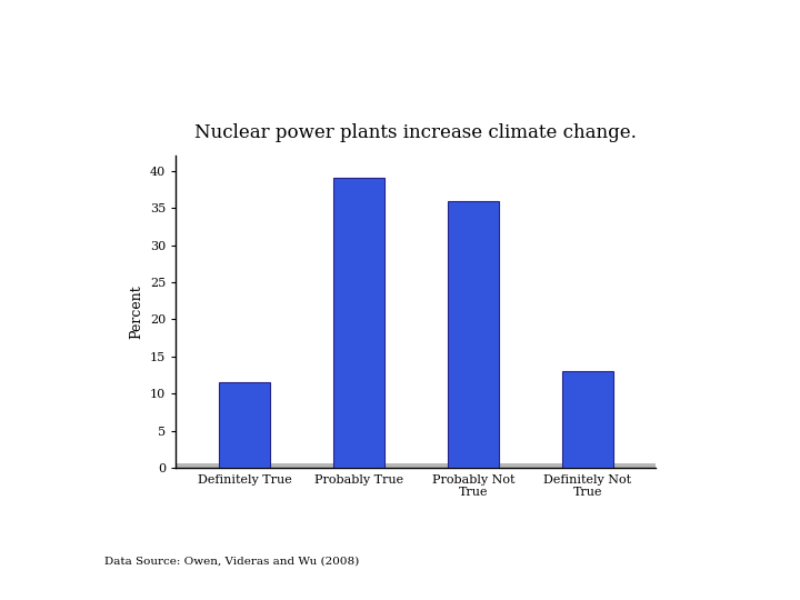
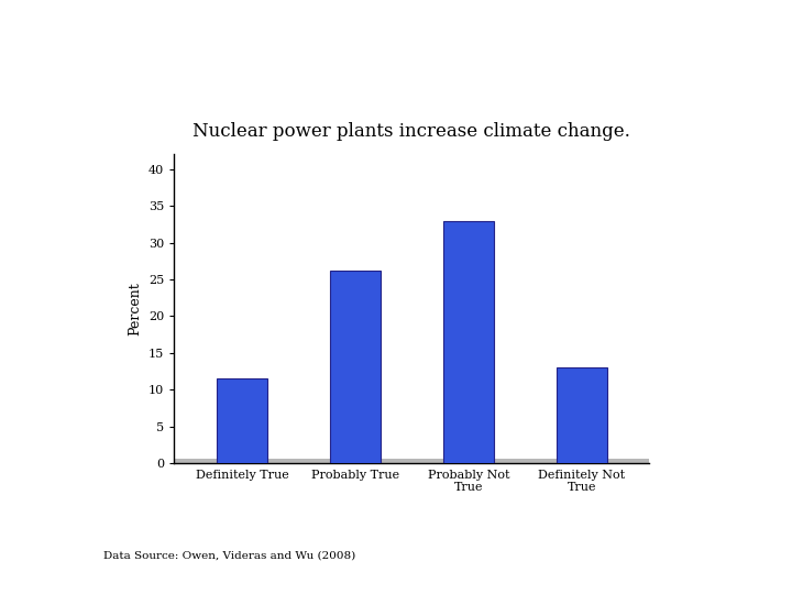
Probably True: 39.0 -> 26.2
Probably Not True: 36.0 -> 33.0
